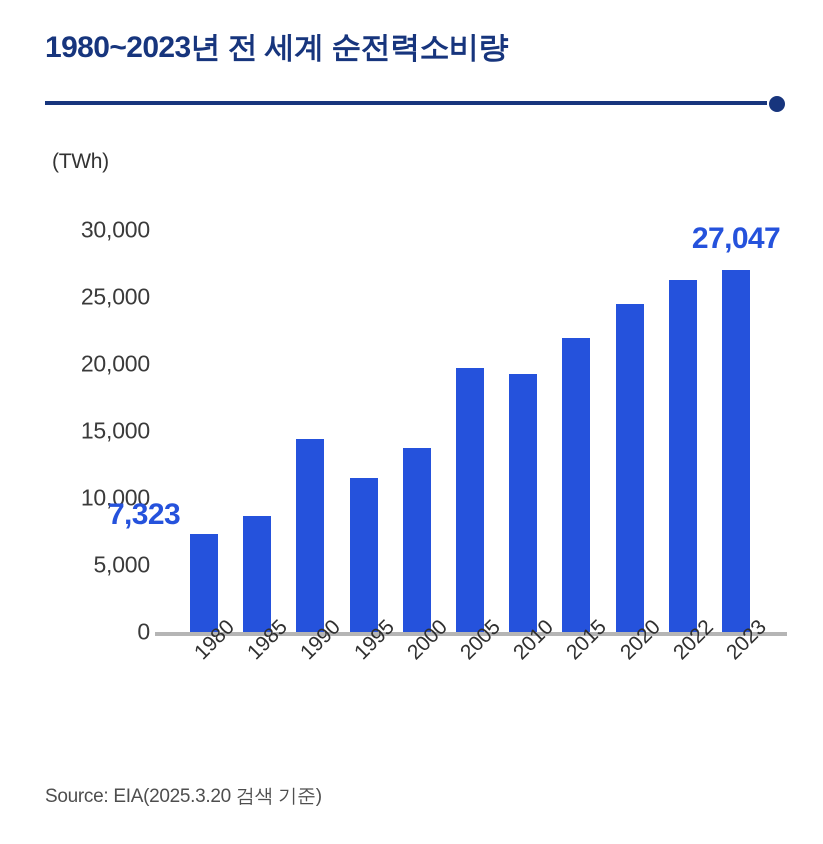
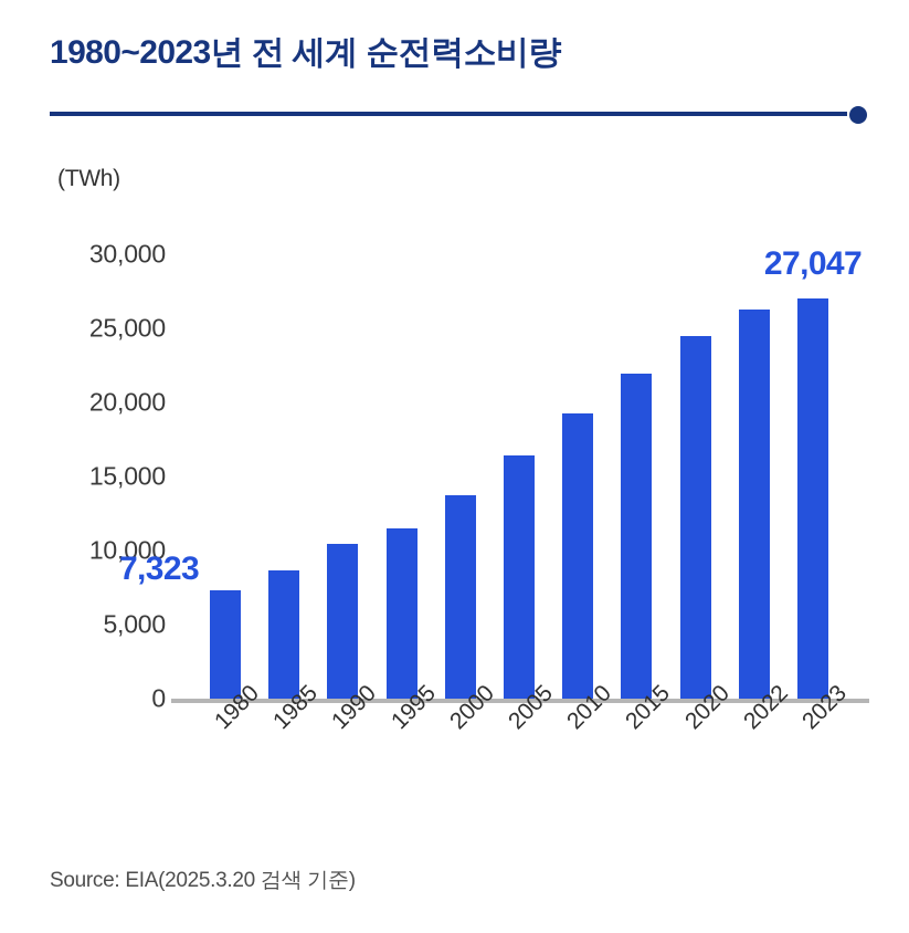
1990: 14400 -> 10400
2005: 19700 -> 16400
